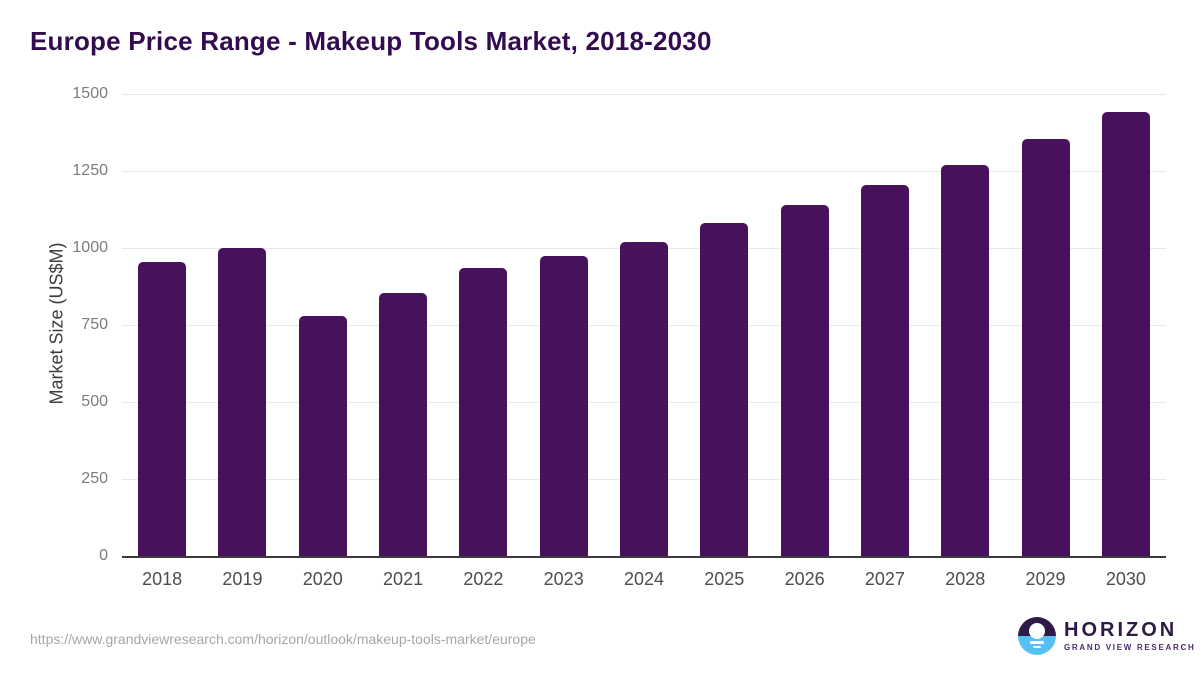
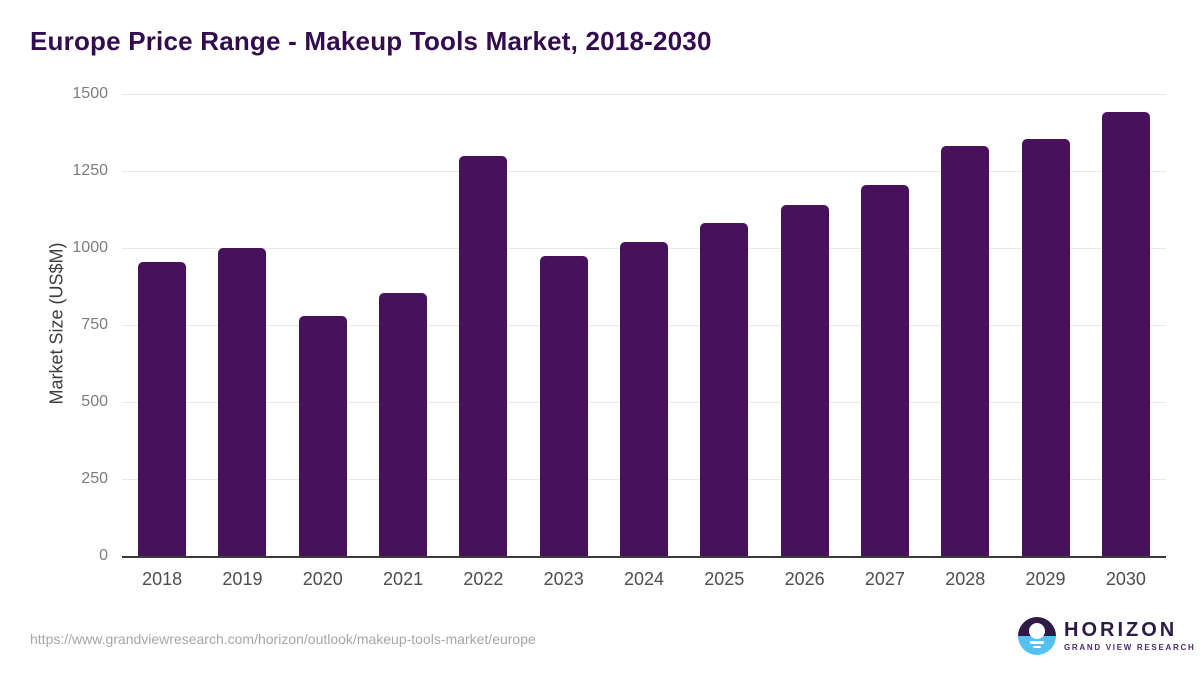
2022: 940 -> 1300
2028: 1270 -> 1330
